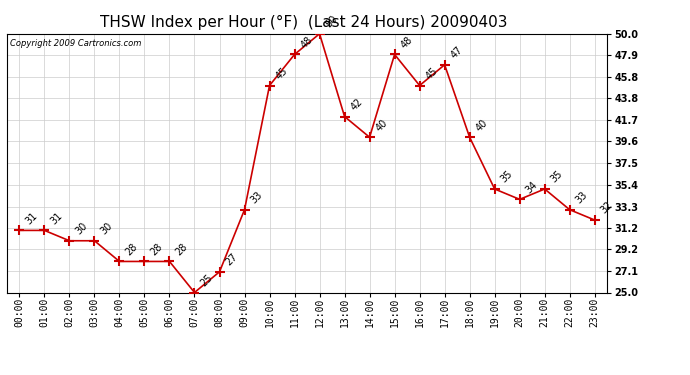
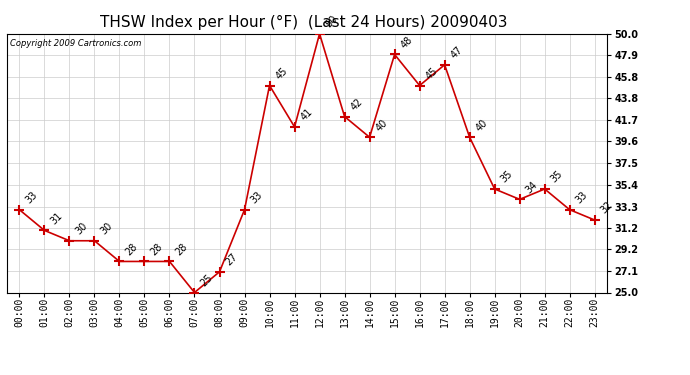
00:00: 31 -> 33
11:00: 48 -> 41
